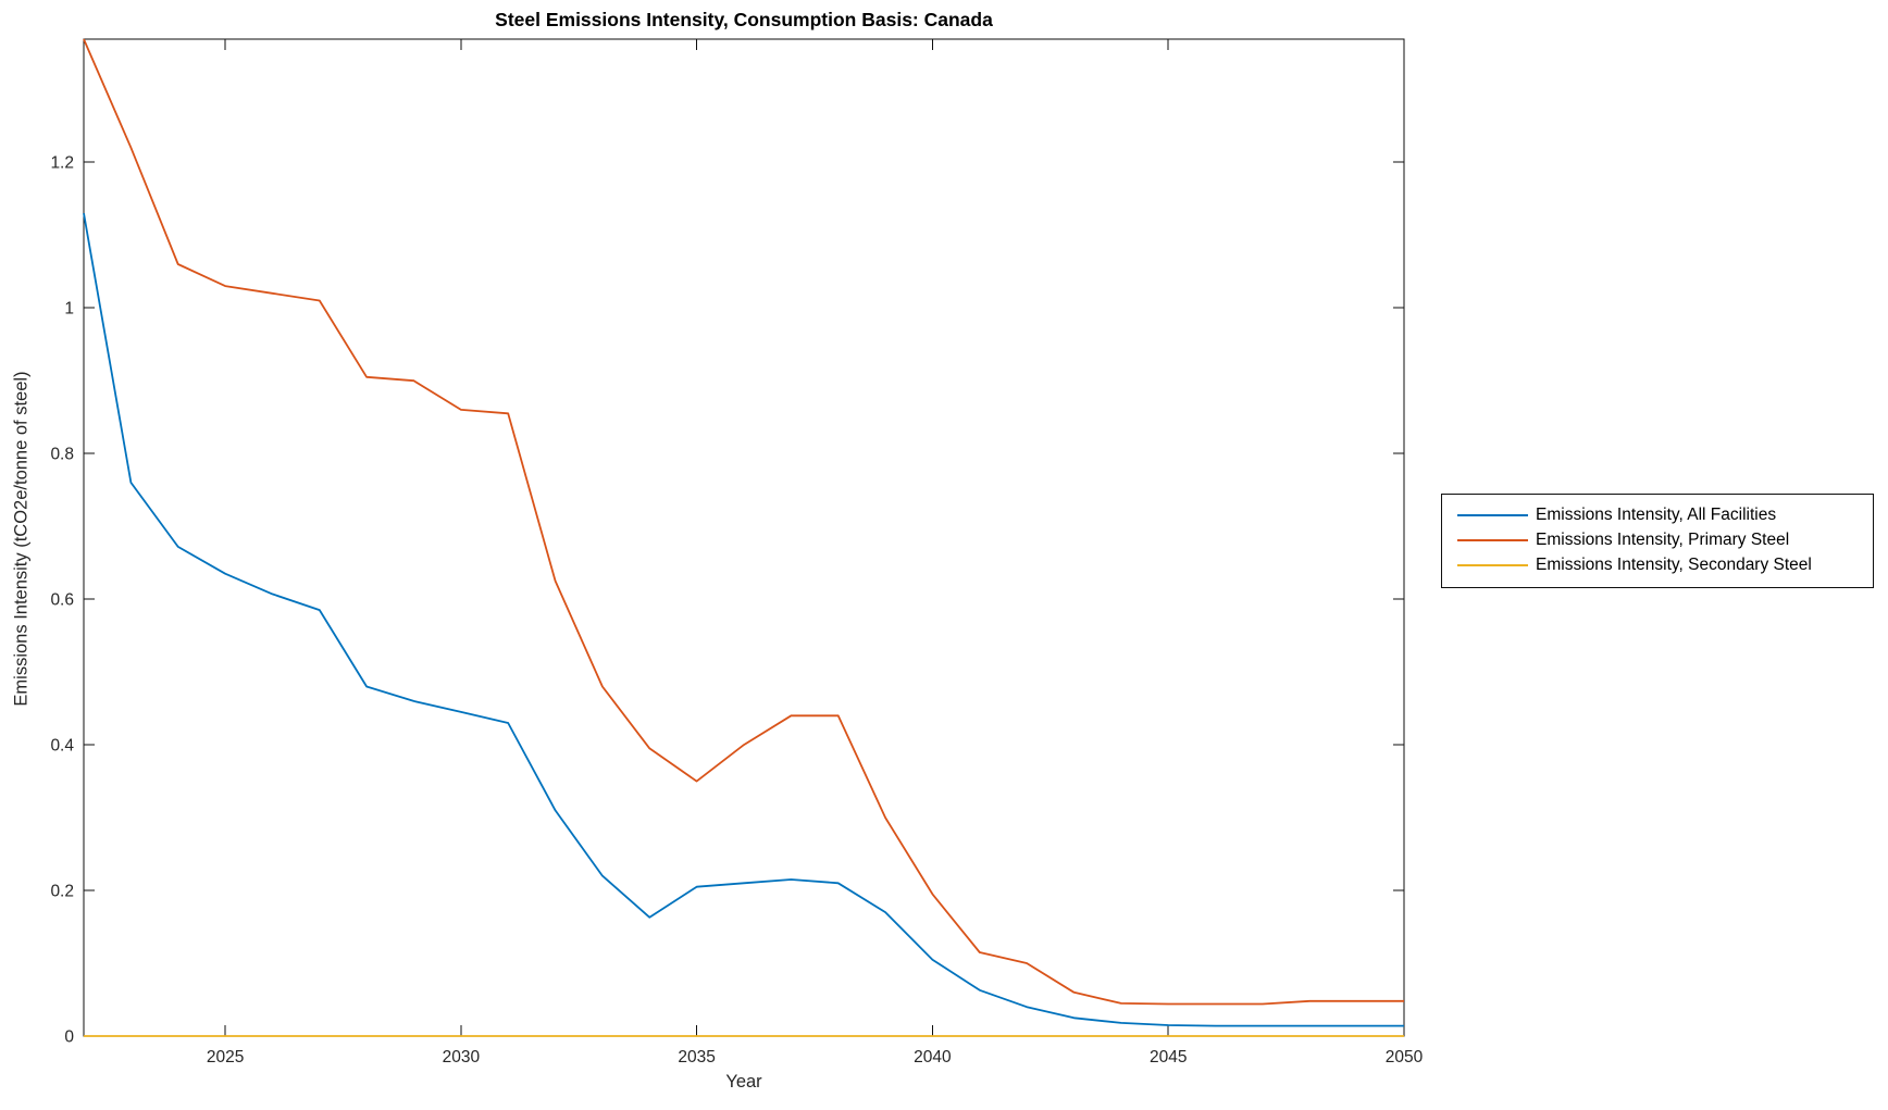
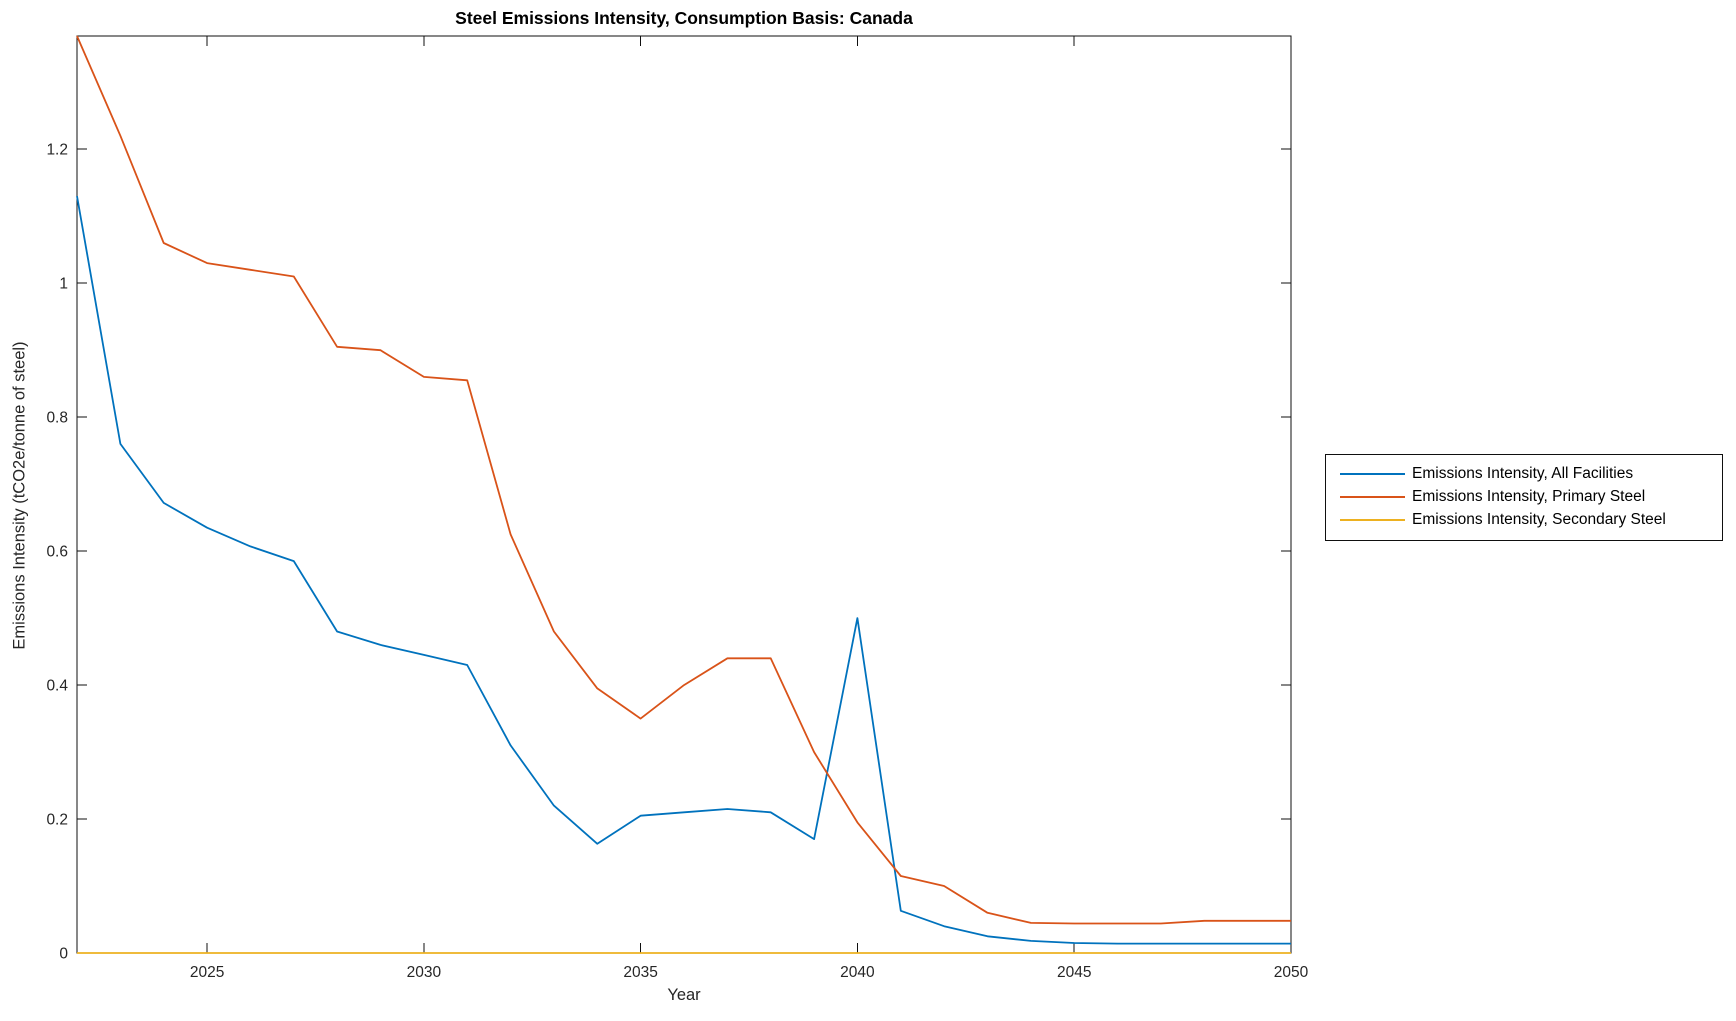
Emissions Intensity, All Facilities/2040: 0.10 -> 0.50
